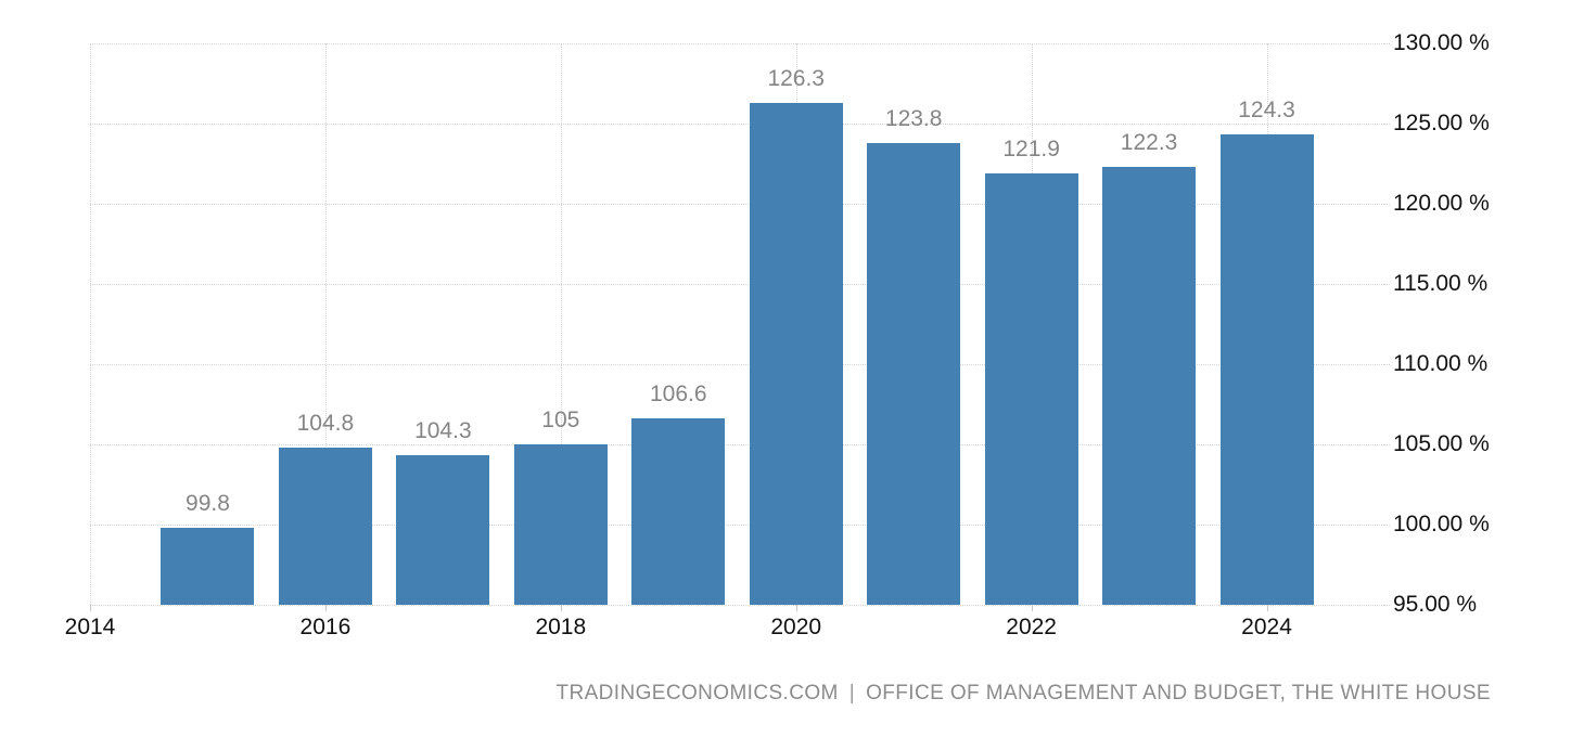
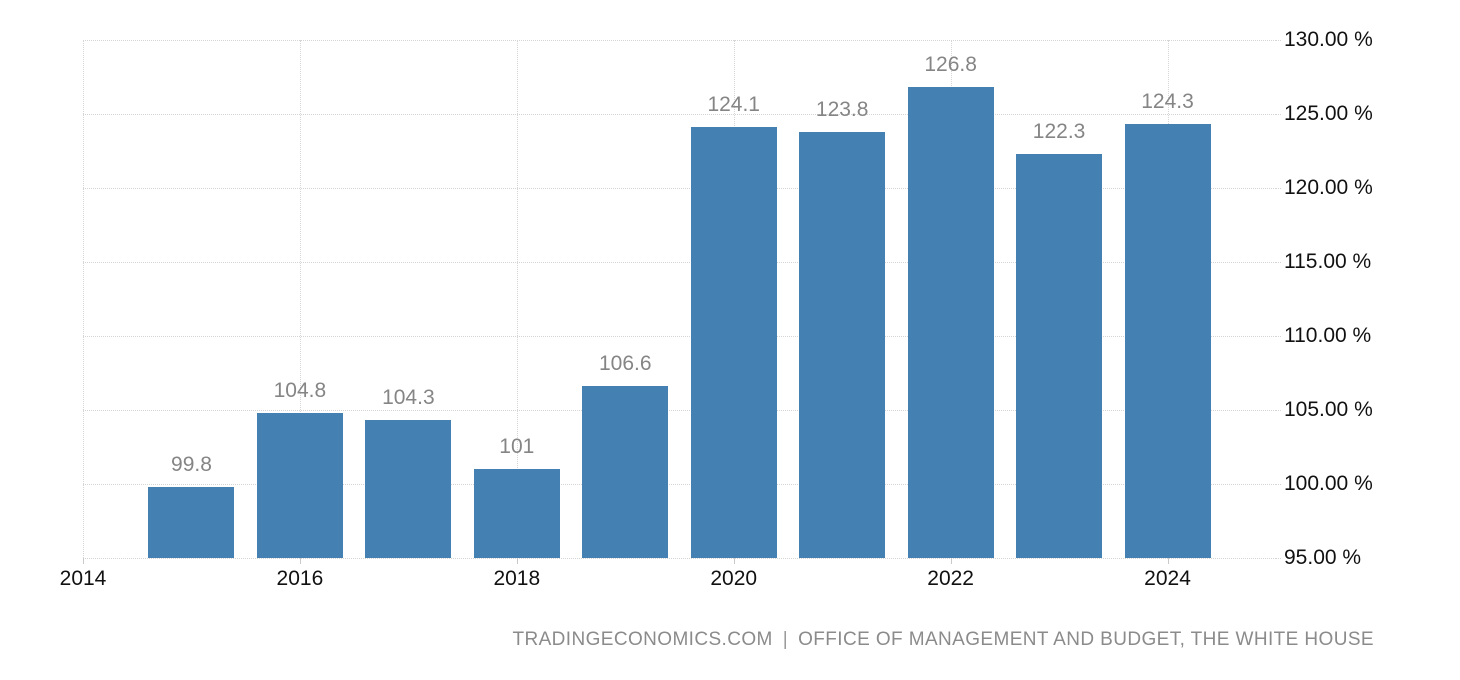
2018: 105 -> 101
2020: 126.3 -> 124.1
2022: 121.9 -> 126.8
